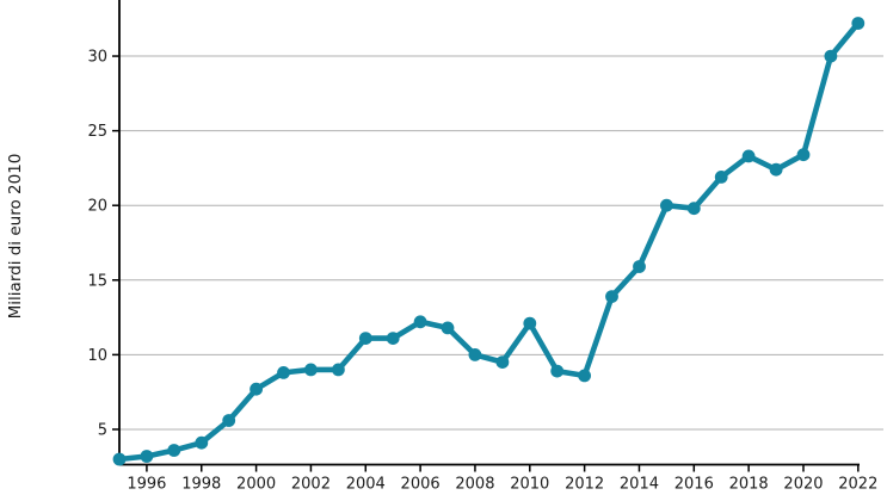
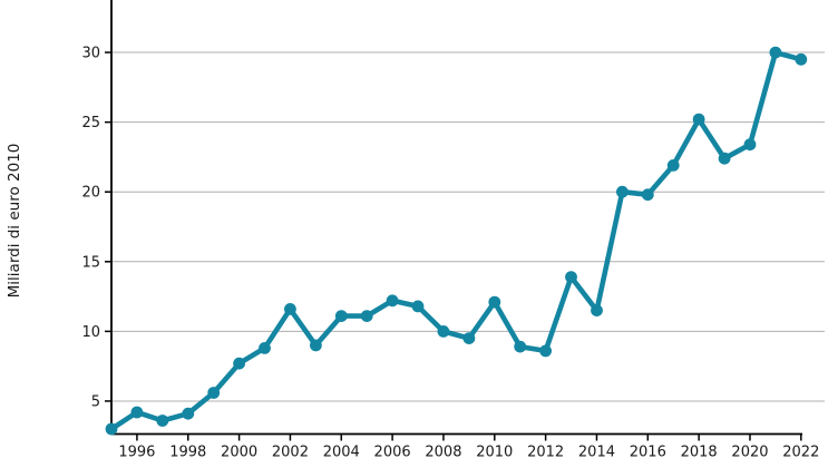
1996: 3.2 -> 4.2
2002: 9.0 -> 11.6
2014: 15.9 -> 11.5
2018: 23.3 -> 25.2
2022: 32.2 -> 29.5
